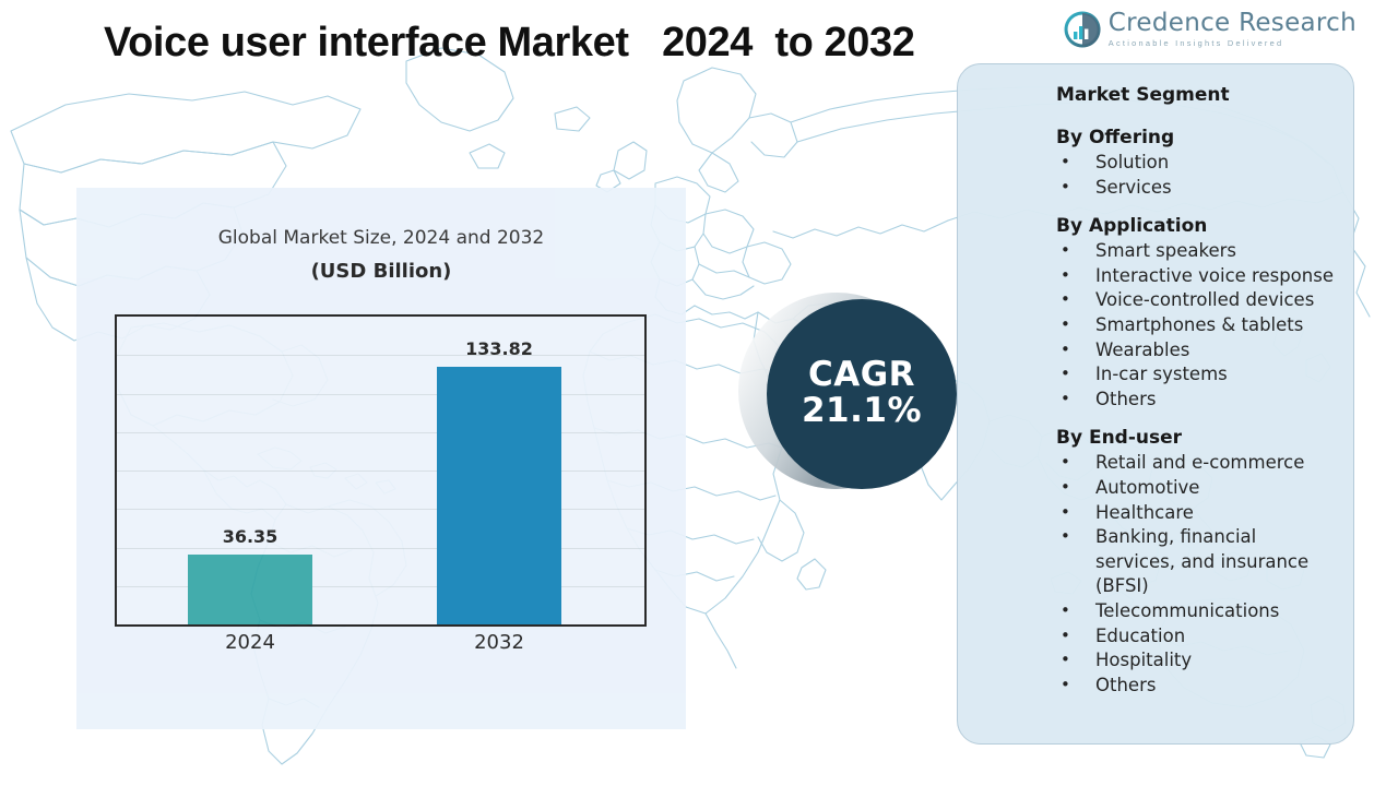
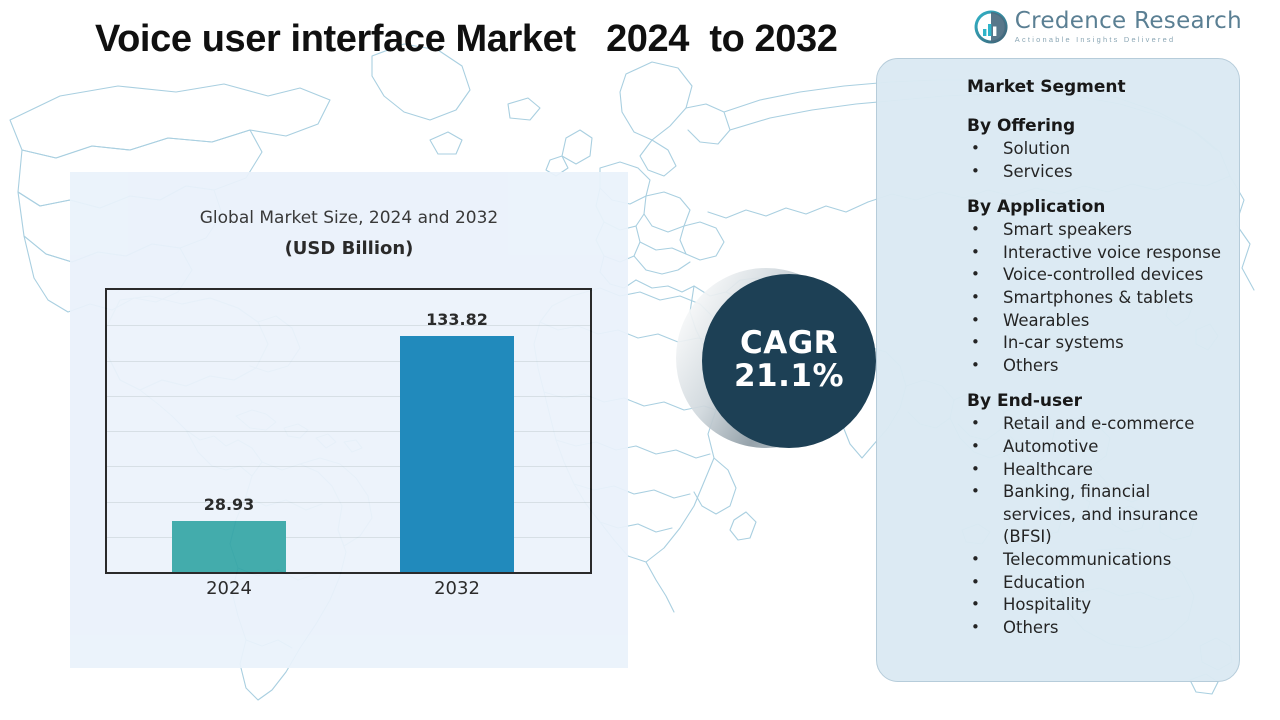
2024: 36.35 -> 28.93
